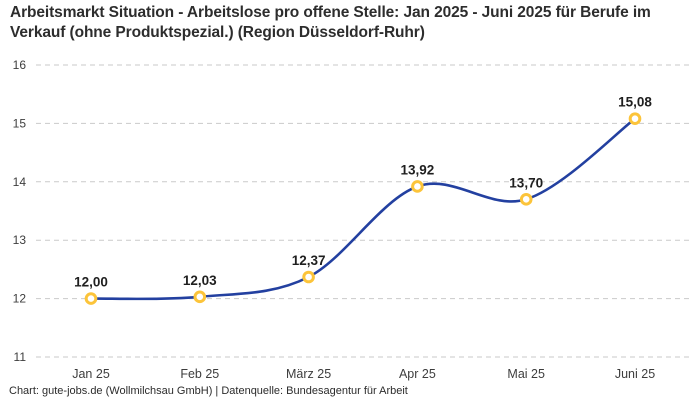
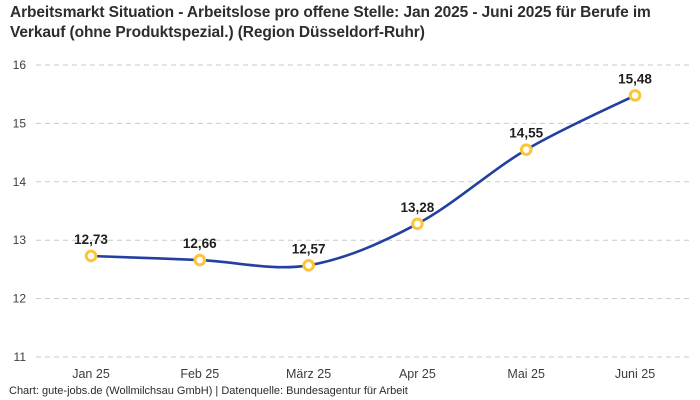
Jan 25: 12,00 -> 12,73
Feb 25: 12,03 -> 12,66
März 25: 12,37 -> 12,57
Apr 25: 13,92 -> 13,28
Mai 25: 13,70 -> 14,55
Juni 25: 15,08 -> 15,48
